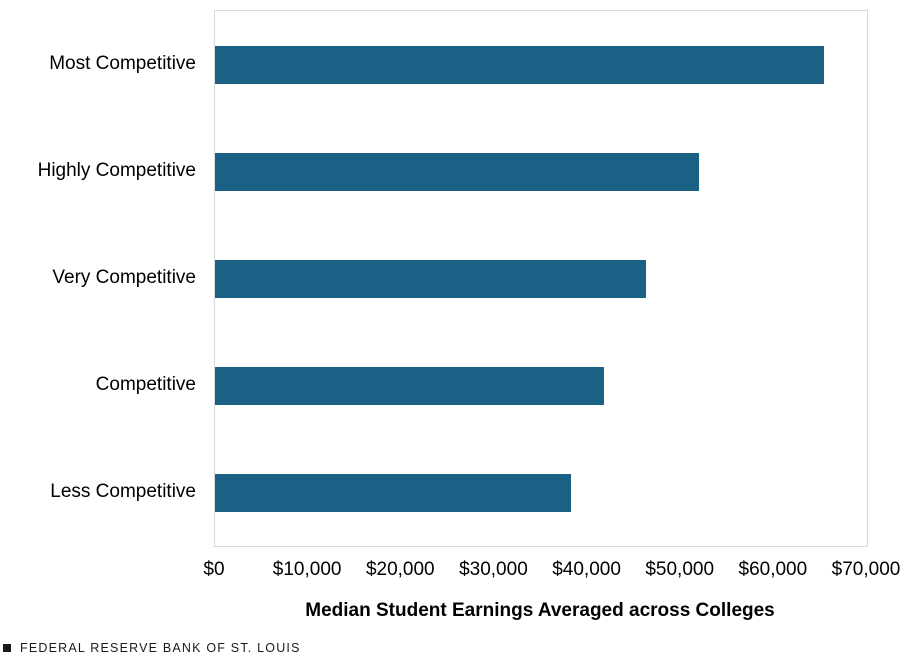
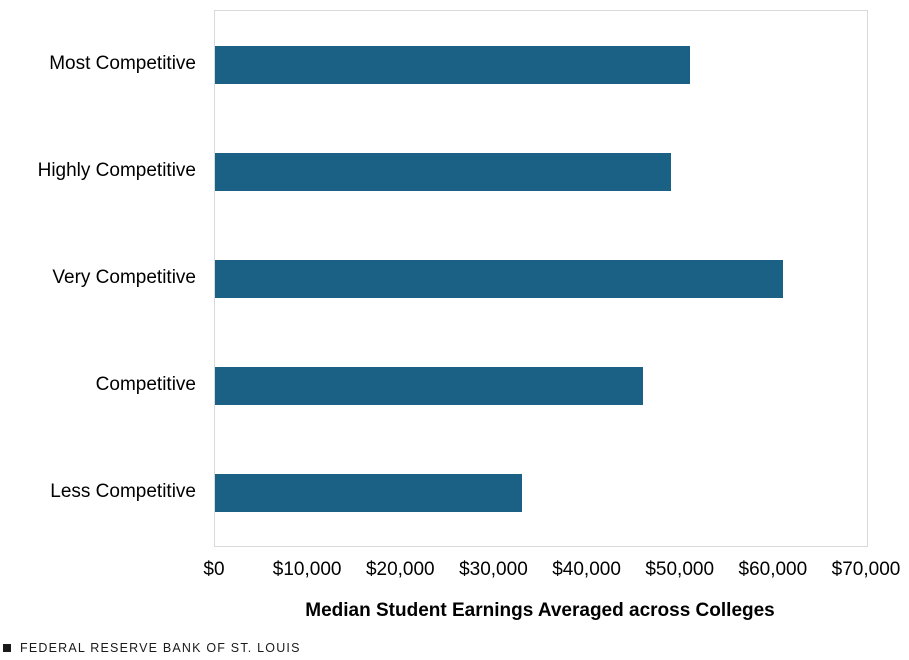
Most Competitive: $65000 -> $51000
Highly Competitive: $52000 -> $49000
Very Competitive: $46000 -> $61000
Competitive: $42000 -> $46000
Less Competitive: $38000 -> $33000
